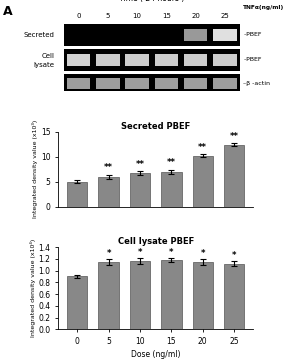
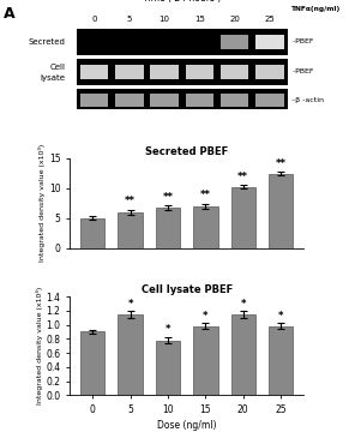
Cell lysate PBEF/10: 1.16 -> 0.78
Cell lysate PBEF/15: 1.18 -> 0.98
Cell lysate PBEF/25: 1.12 -> 0.98
